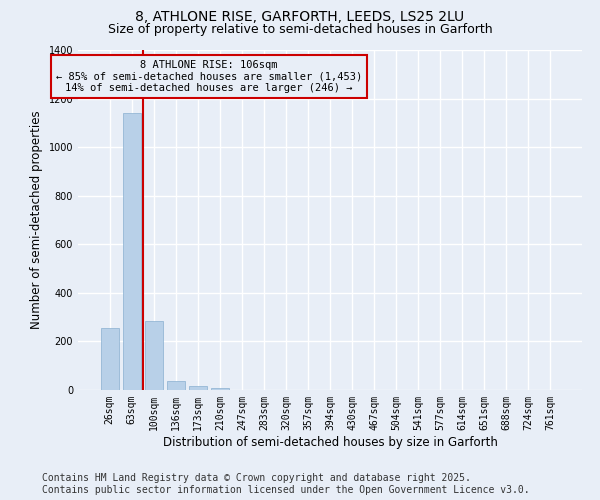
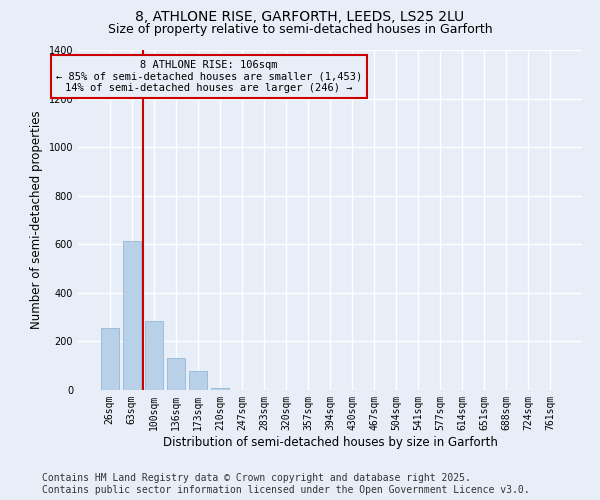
63sqm: 1140 -> 615
136sqm: 38 -> 130
173sqm: 15 -> 80
